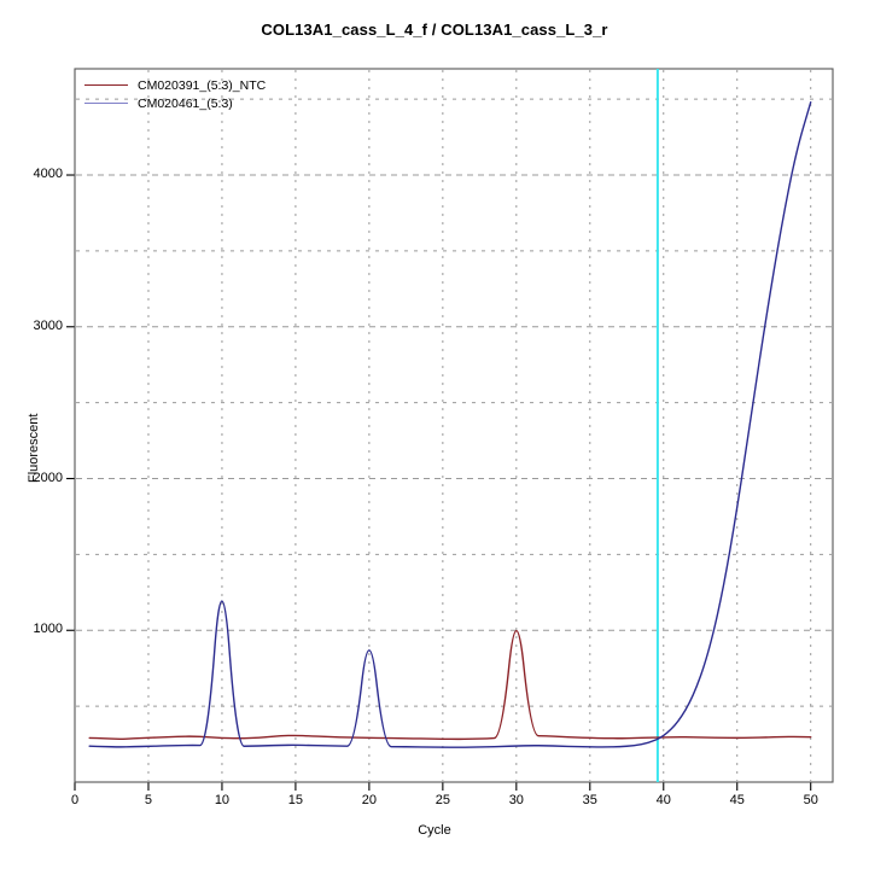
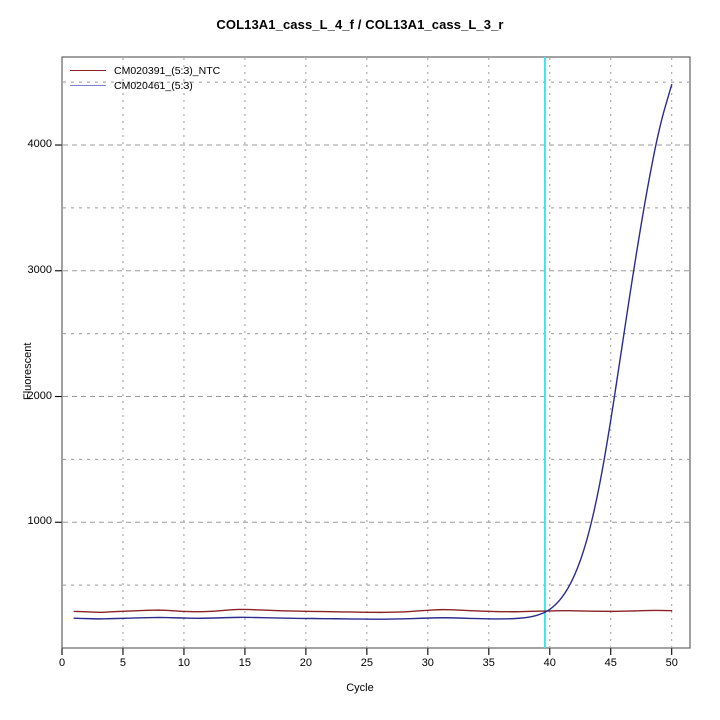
CM020461_(5:3)/10: 1510 -> 240
CM020461_(5:3)/20: 1080 -> 240
CM020391_(5:3)_NTC/30: 1230 -> 300
